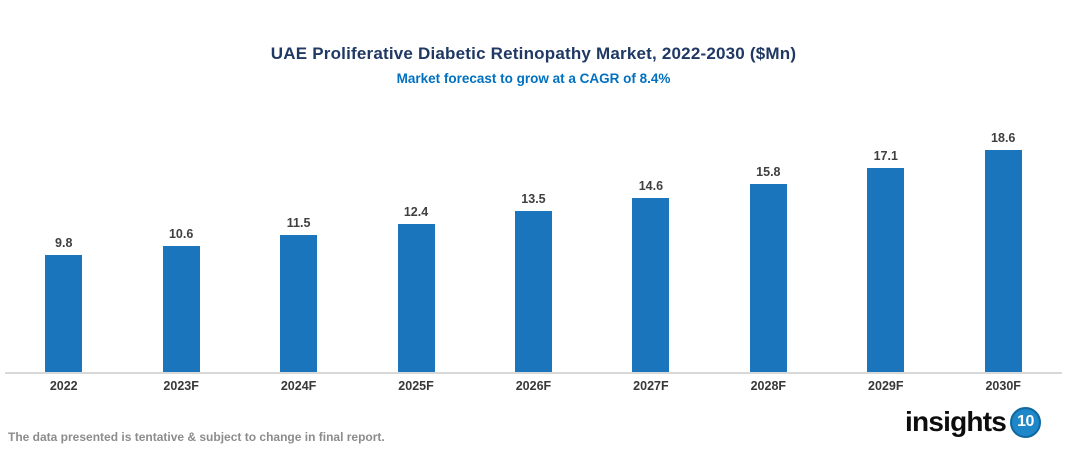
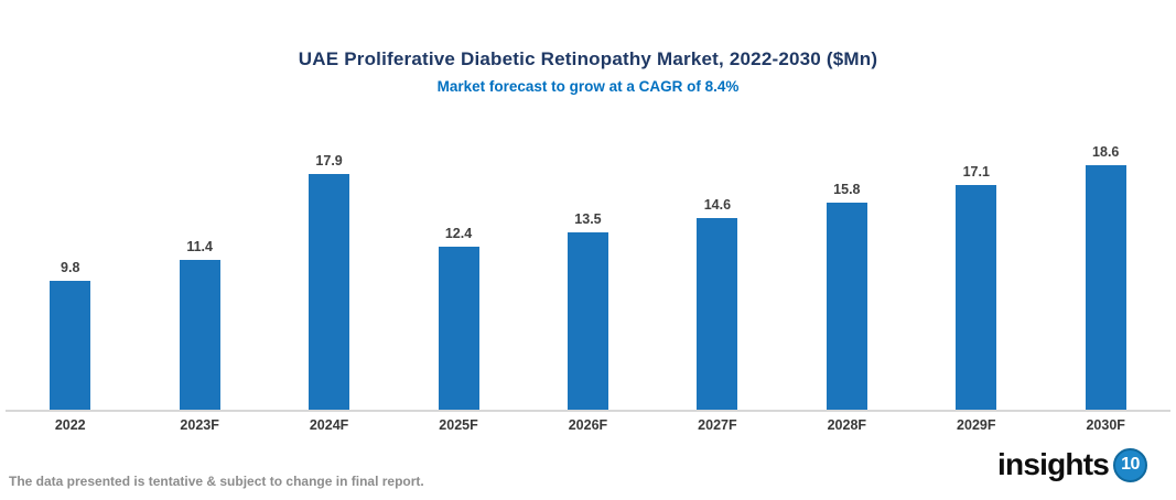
2023F: 10.6 -> 11.4
2024F: 11.5 -> 17.9
